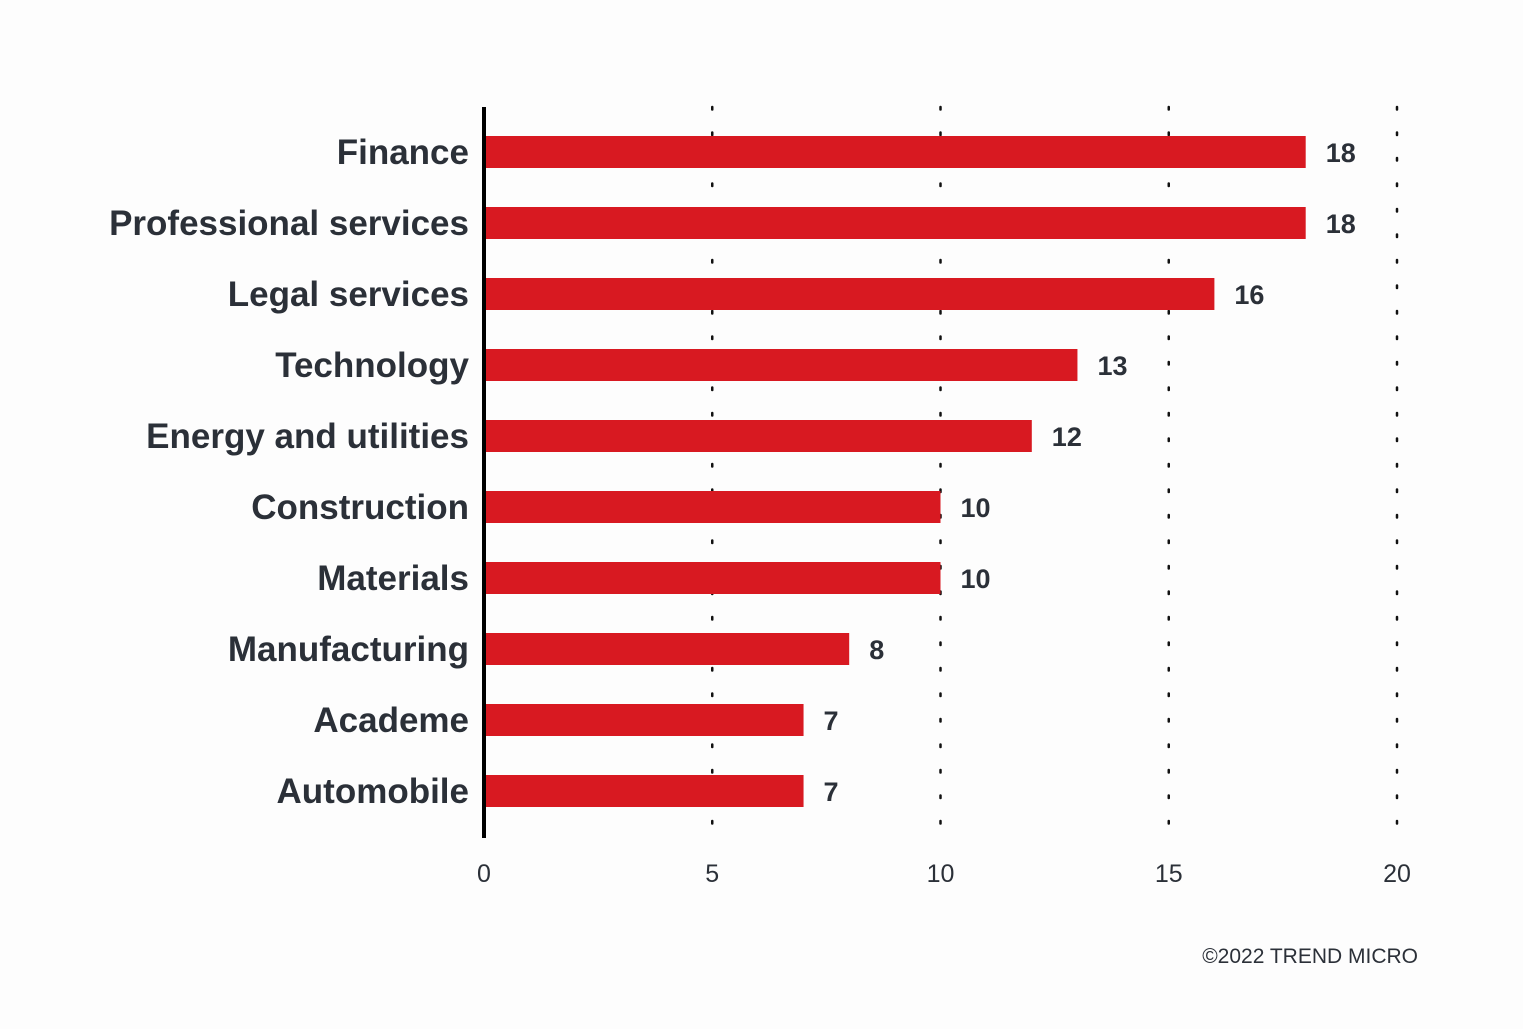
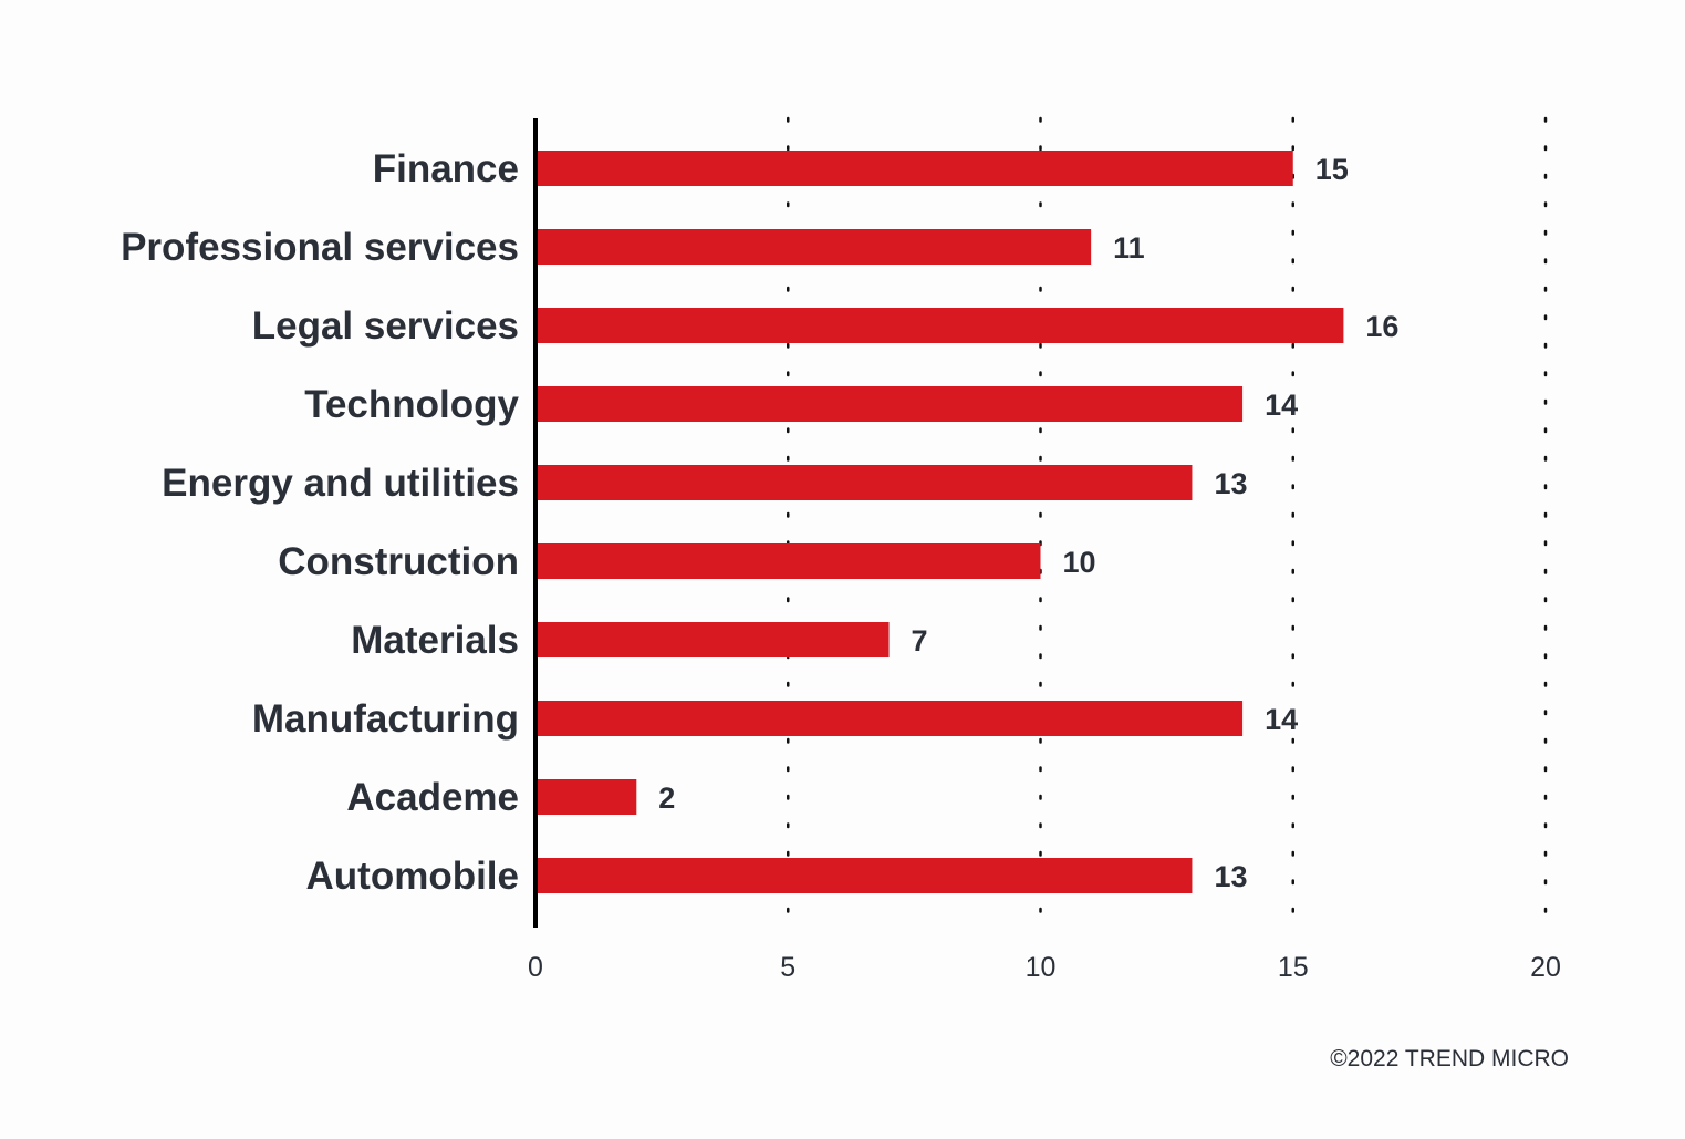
Finance: 18 -> 15
Professional services: 18 -> 11
Technology: 13 -> 14
Energy and utilities: 12 -> 13
Materials: 10 -> 7
Manufacturing: 8 -> 14
Academe: 7 -> 2
Automobile: 7 -> 13
